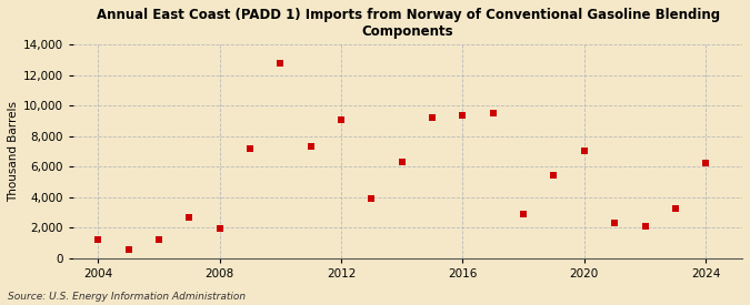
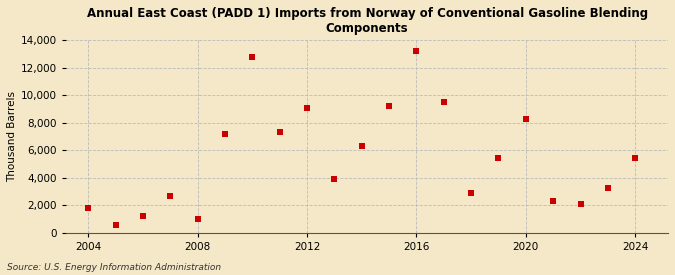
2004: 1,200 -> 1,800
2008: 2,000 -> 1,000
2016: 9,400 -> 13,200
2020: 7,000 -> 8,300
2024: 6,200 -> 5,400
